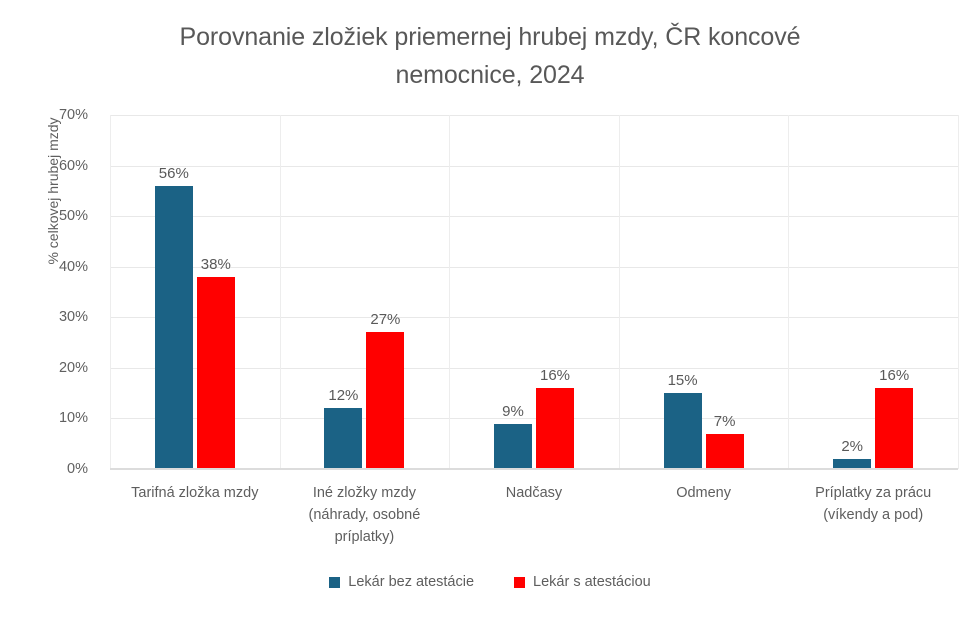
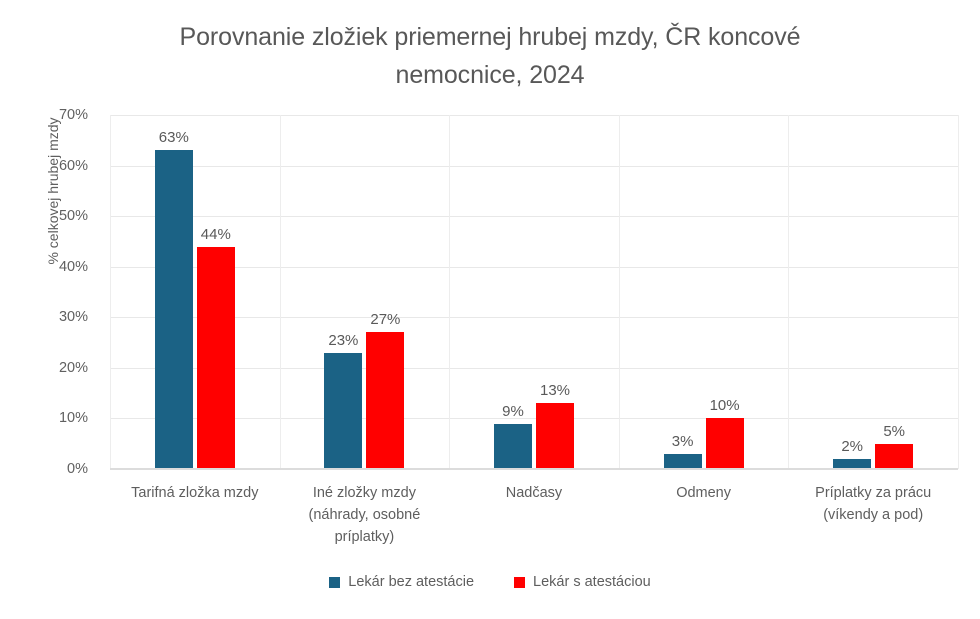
Lekár bez atestácie/Tarifná zložka mzdy: 56% -> 63%
Lekár s atestáciou/Tarifná zložka mzdy: 38% -> 44%
Lekár bez atestácie/Iné zložky mzdy (náhrady, osobné príplatky): 12% -> 23%
Lekár s atestáciou/Nadčasy: 16% -> 13%
Lekár bez atestácie/Odmeny: 15% -> 3%
Lekár s atestáciou/Odmeny: 7% -> 10%
Lekár s atestáciou/Príplatky za prácu (víkendy a pod): 16% -> 5%
